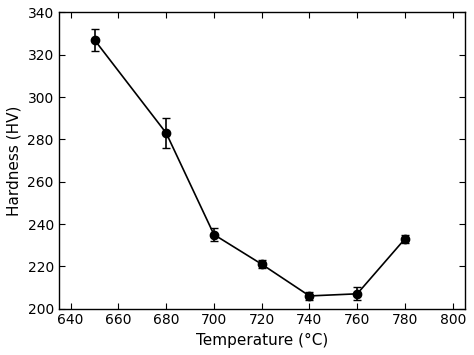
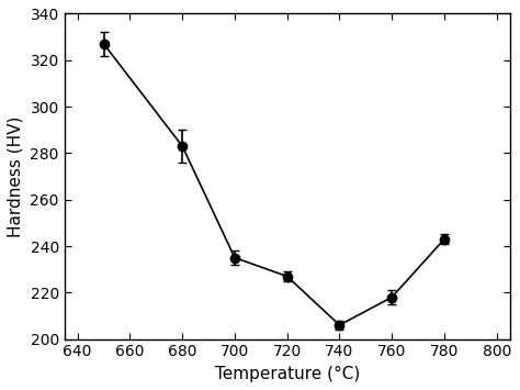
720: 221 -> 227
760: 207 -> 218
780: 233 -> 243
